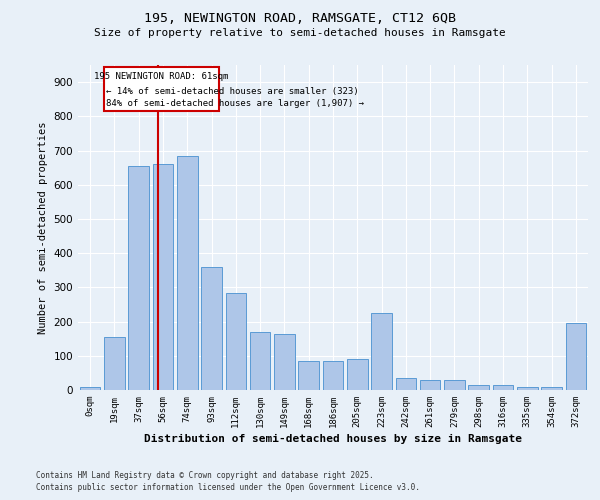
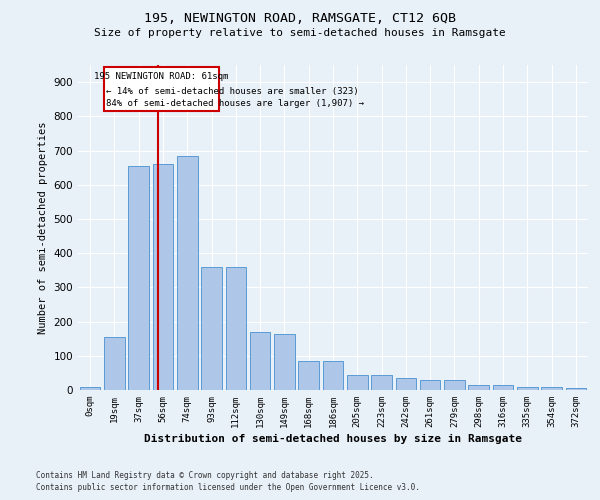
112sqm: 285 -> 360
205sqm: 90 -> 45
223sqm: 225 -> 45
372sqm: 195 -> 5
